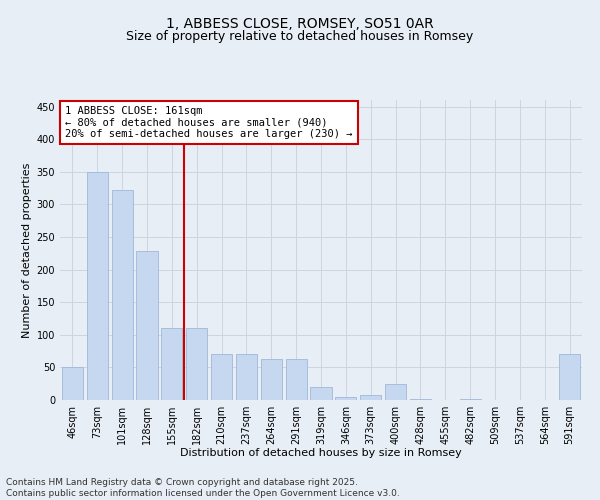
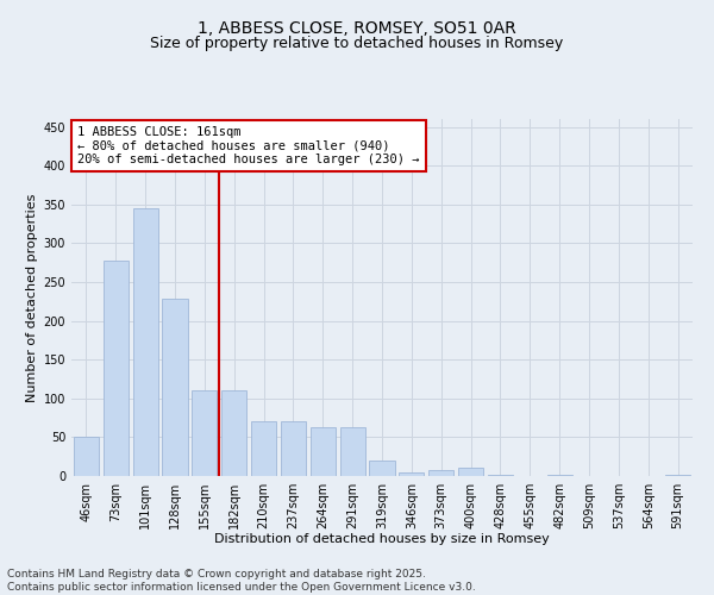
73sqm: 350 -> 278
101sqm: 322 -> 345
400sqm: 24 -> 10
591sqm: 70 -> 2
